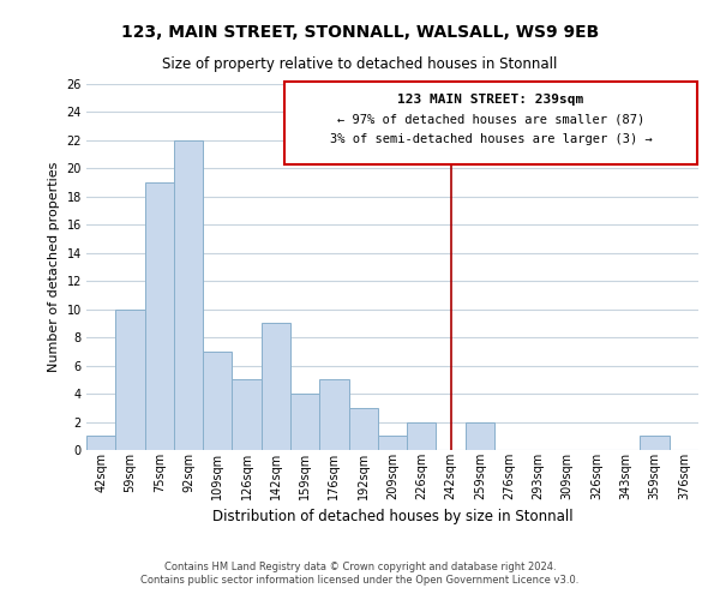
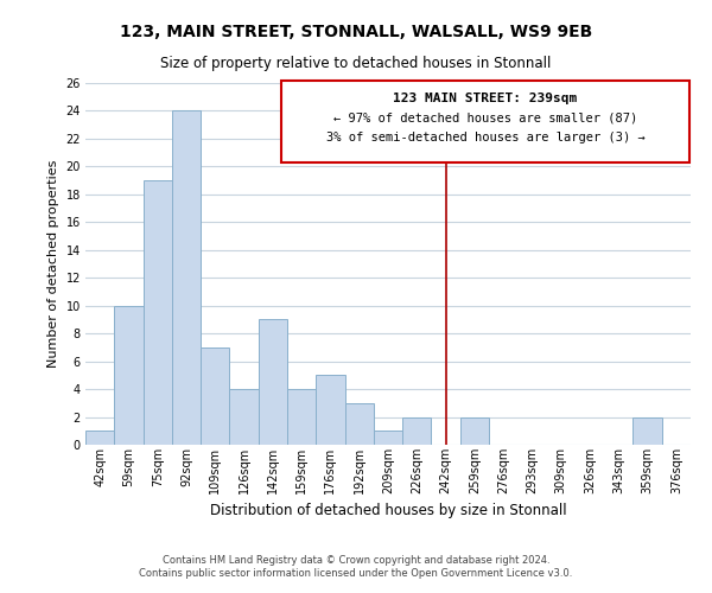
92sqm: 22 -> 24
126sqm: 5 -> 4
359sqm: 1 -> 2
